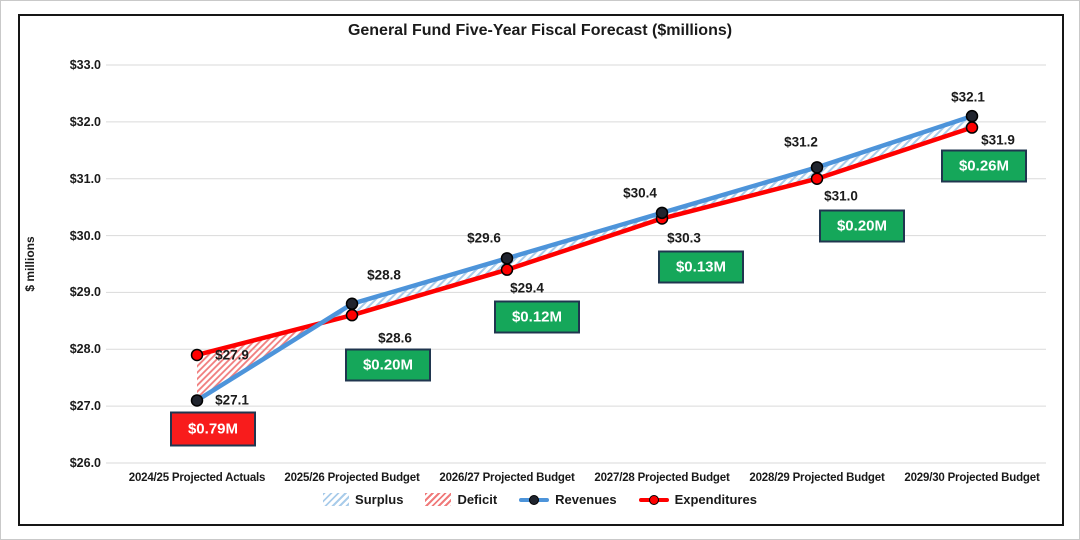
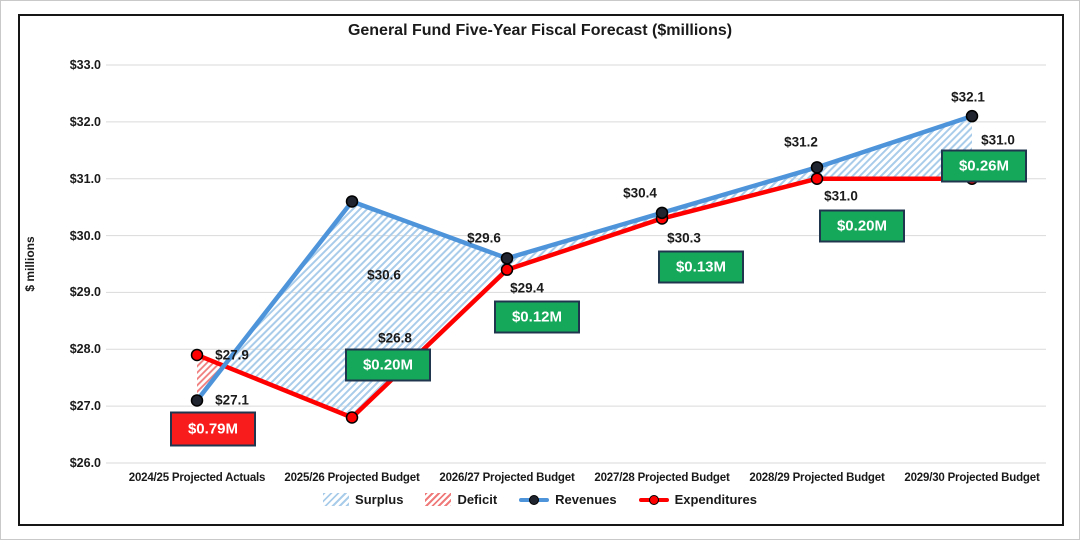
Revenues/2025/26 Projected Budget: $28.8 -> $30.6
Expenditures/2025/26 Projected Budget: $28.6 -> $26.8
Expenditures/2029/30 Projected Budget: $31.9 -> $31.0
